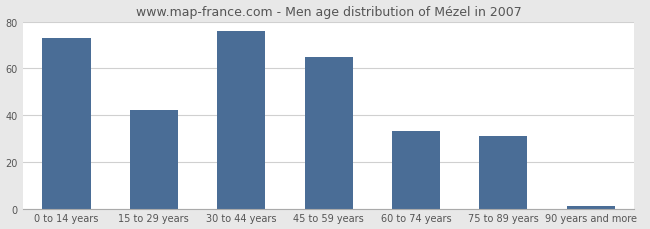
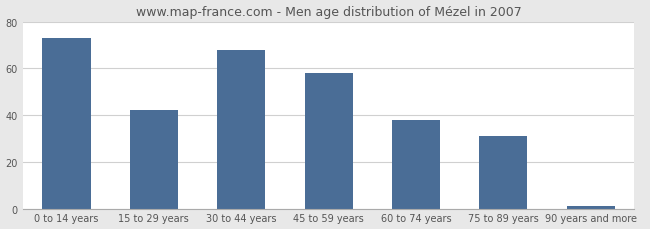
30 to 44 years: 76 -> 68
45 to 59 years: 65 -> 58
60 to 74 years: 33 -> 38
